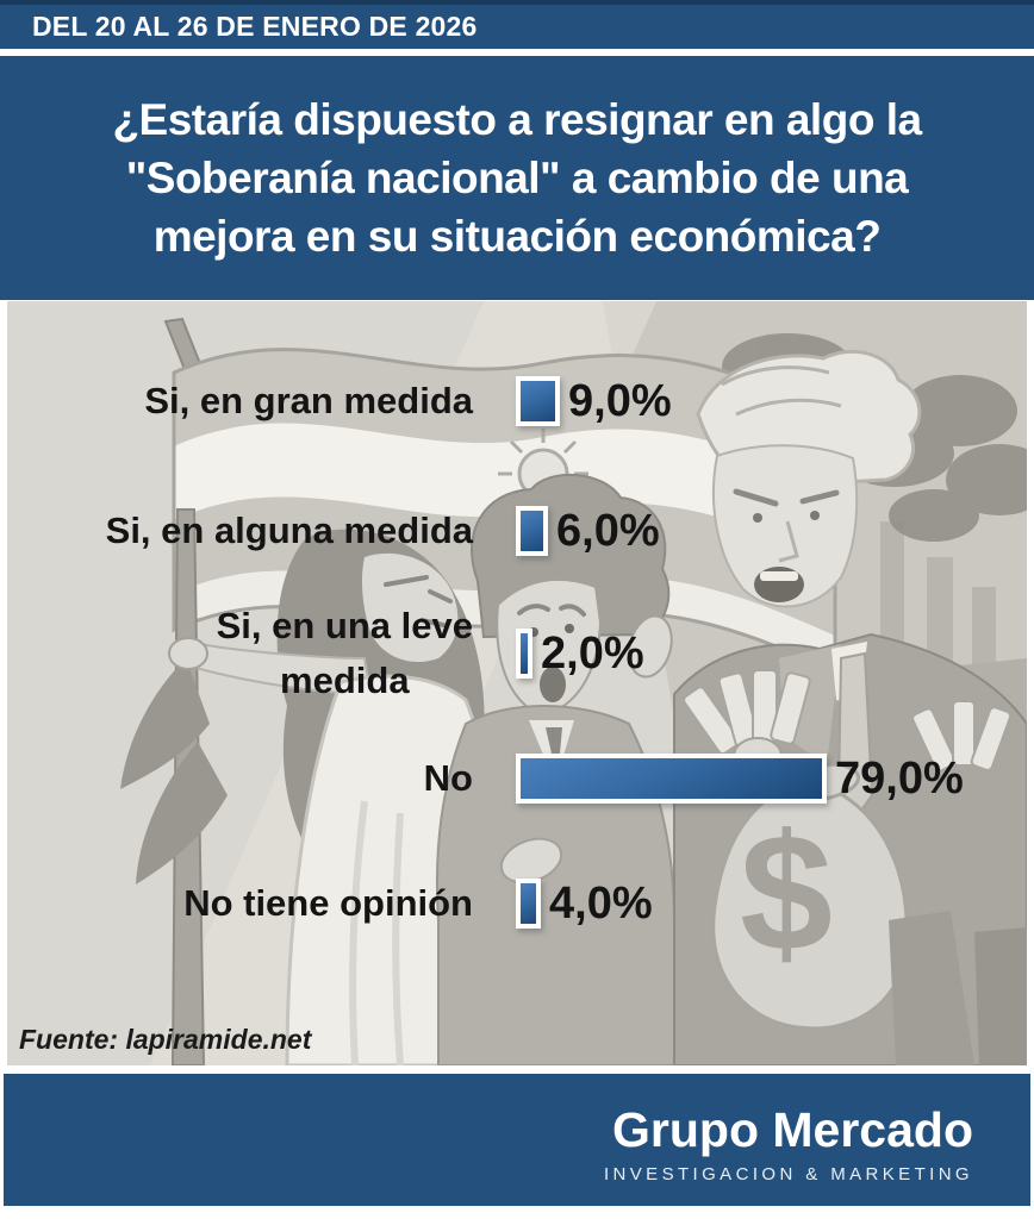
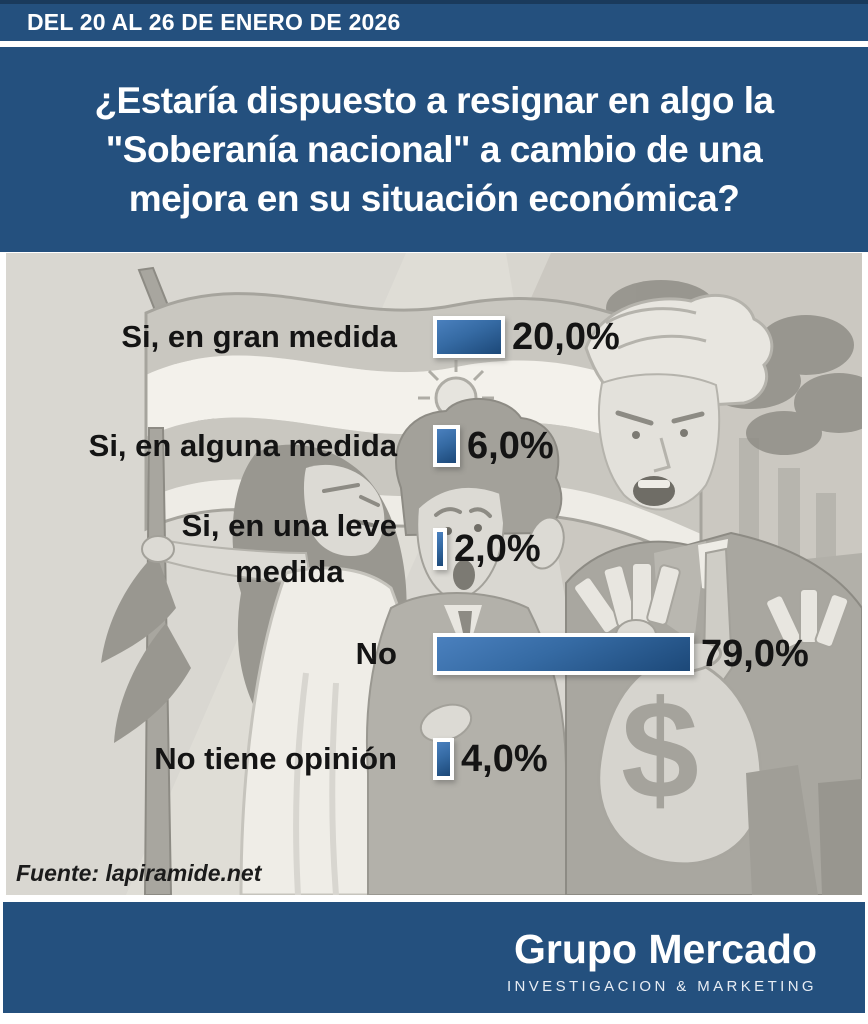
Si, en gran medida: 9,0% -> 20,0%
